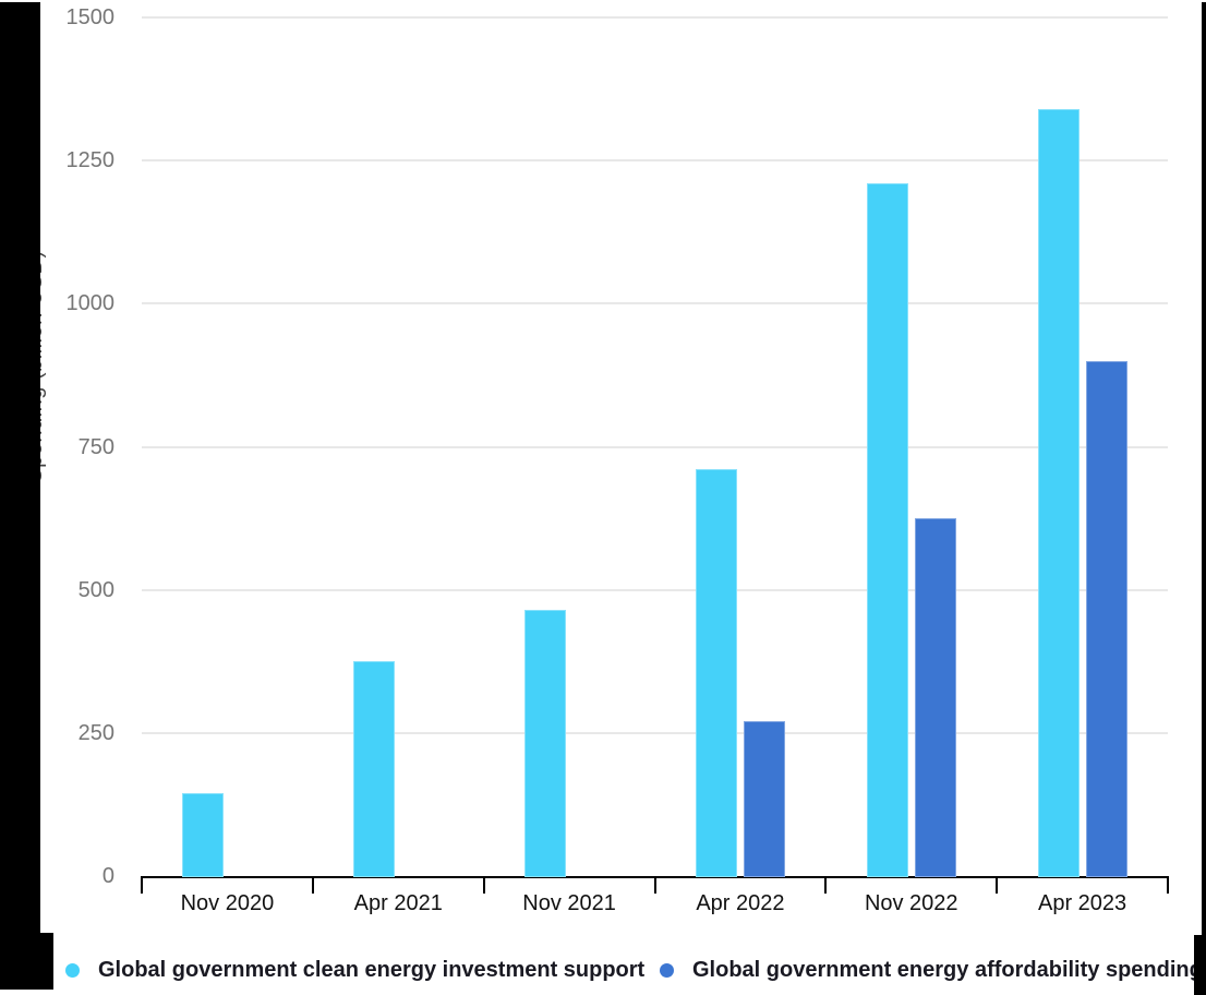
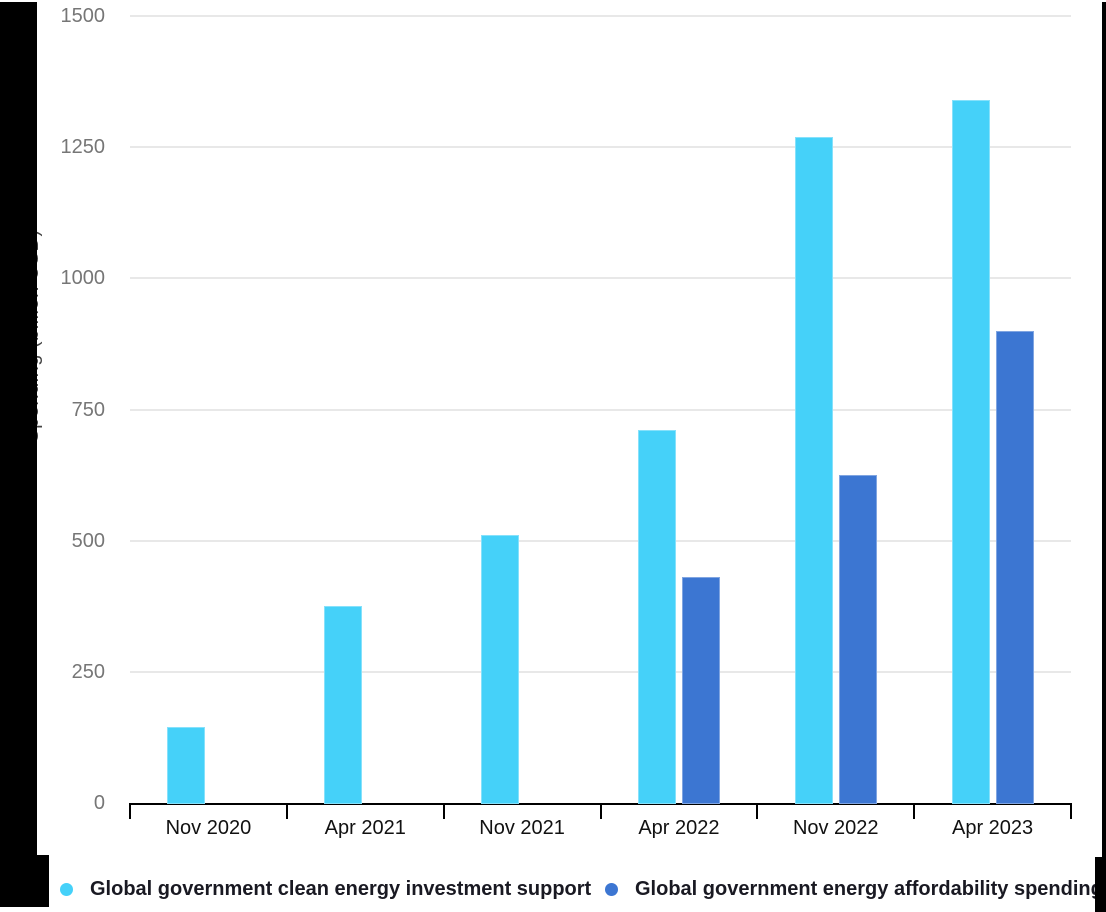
Global government clean energy investment support/Nov 2021: 460 -> 510
Global government energy affordability spending/Apr 2022: 270 -> 430
Global government clean energy investment support/Nov 2022: 1210 -> 1270
